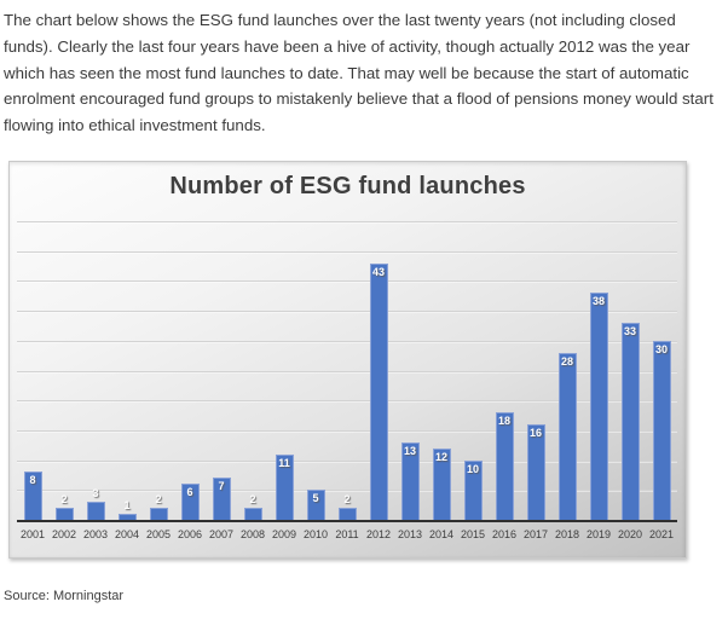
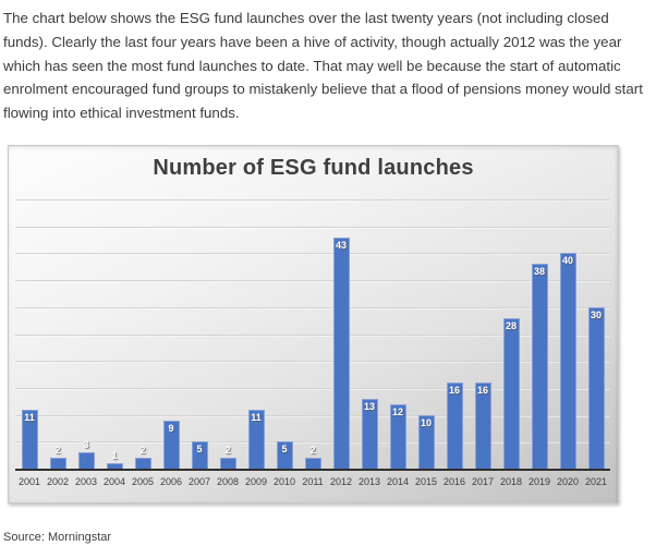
2001: 8 -> 11
2006: 6 -> 9
2007: 7 -> 5
2016: 18 -> 16
2020: 33 -> 40
